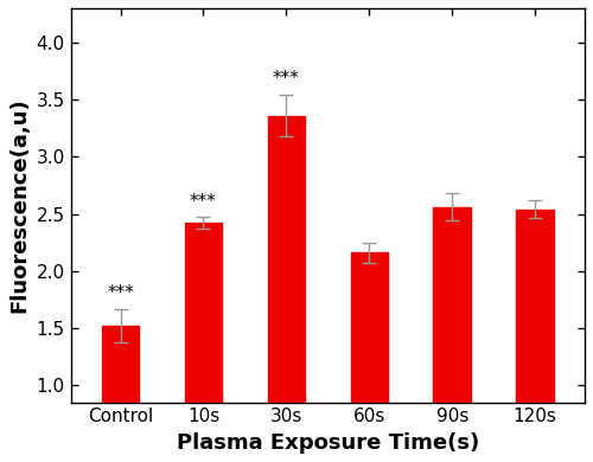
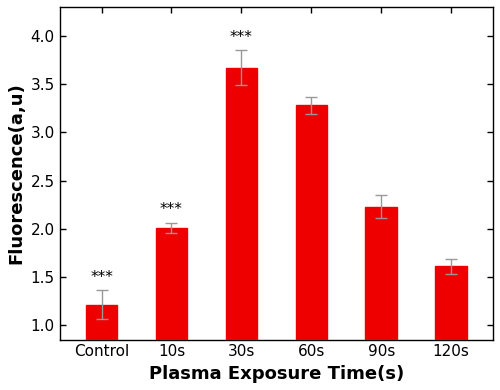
Control: 1.52 -> 1.21
10s: 2.42 -> 2.01
30s: 3.36 -> 3.67
60s: 2.16 -> 3.28
90s: 2.56 -> 2.23
120s: 2.54 -> 1.61
